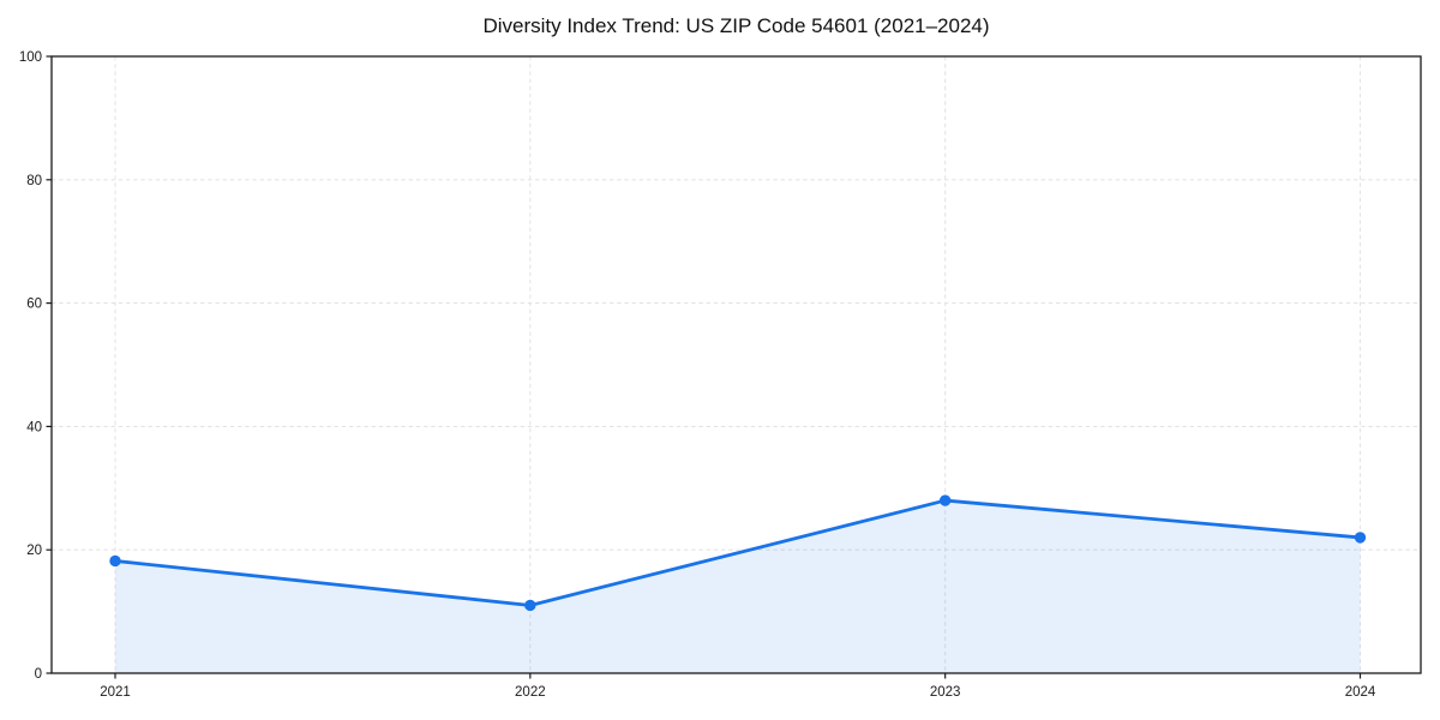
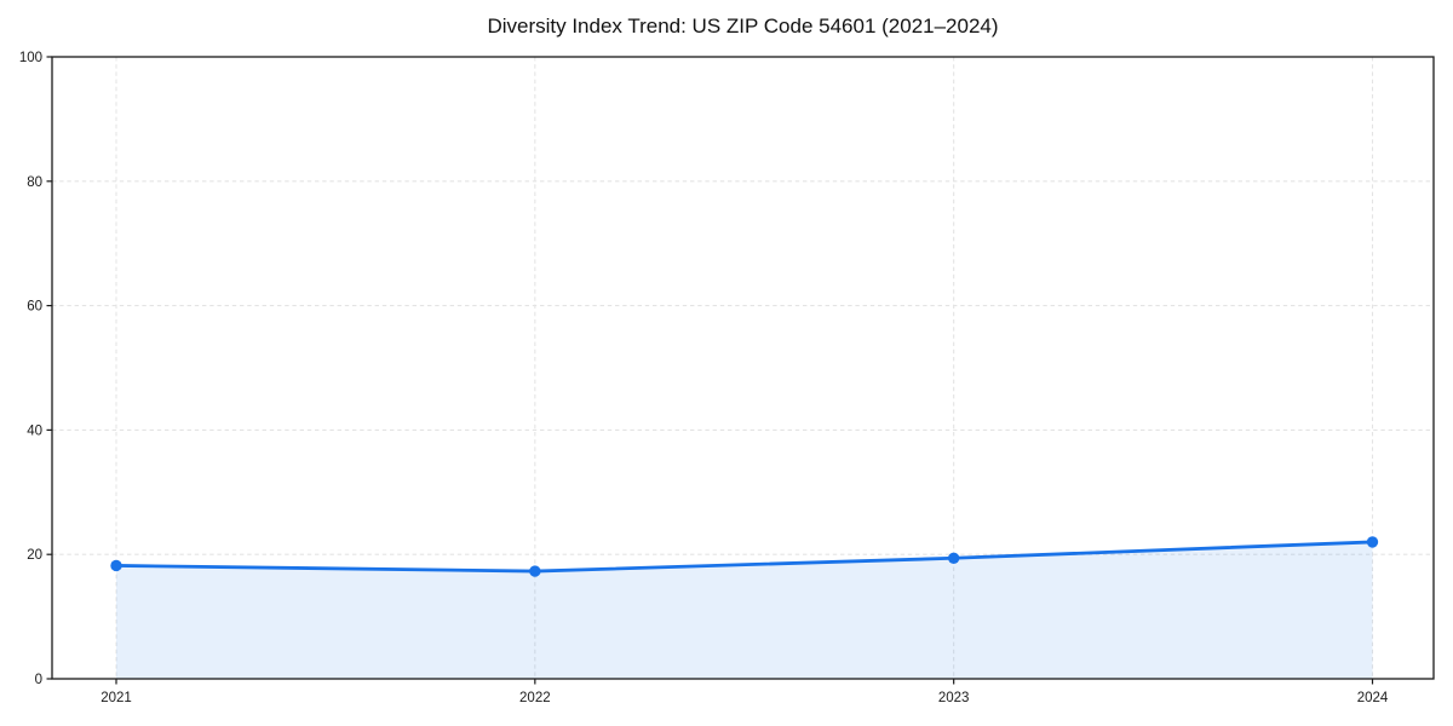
2022: 11 -> 17
2023: 28 -> 19
